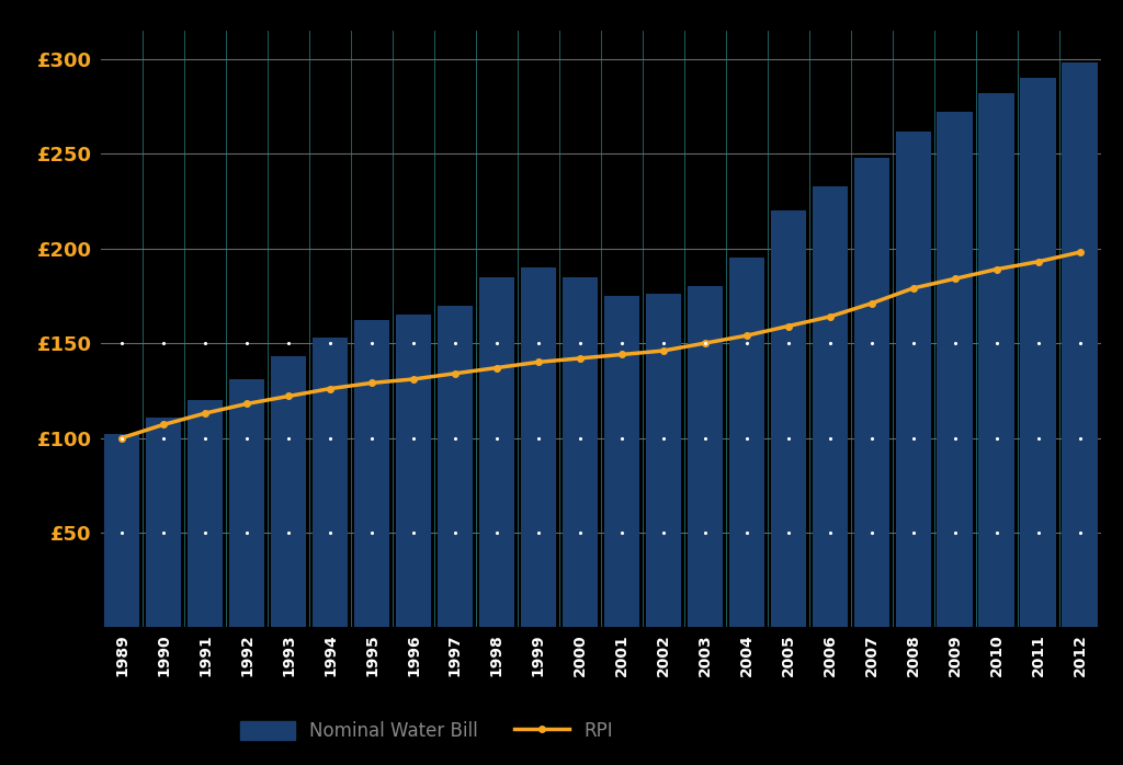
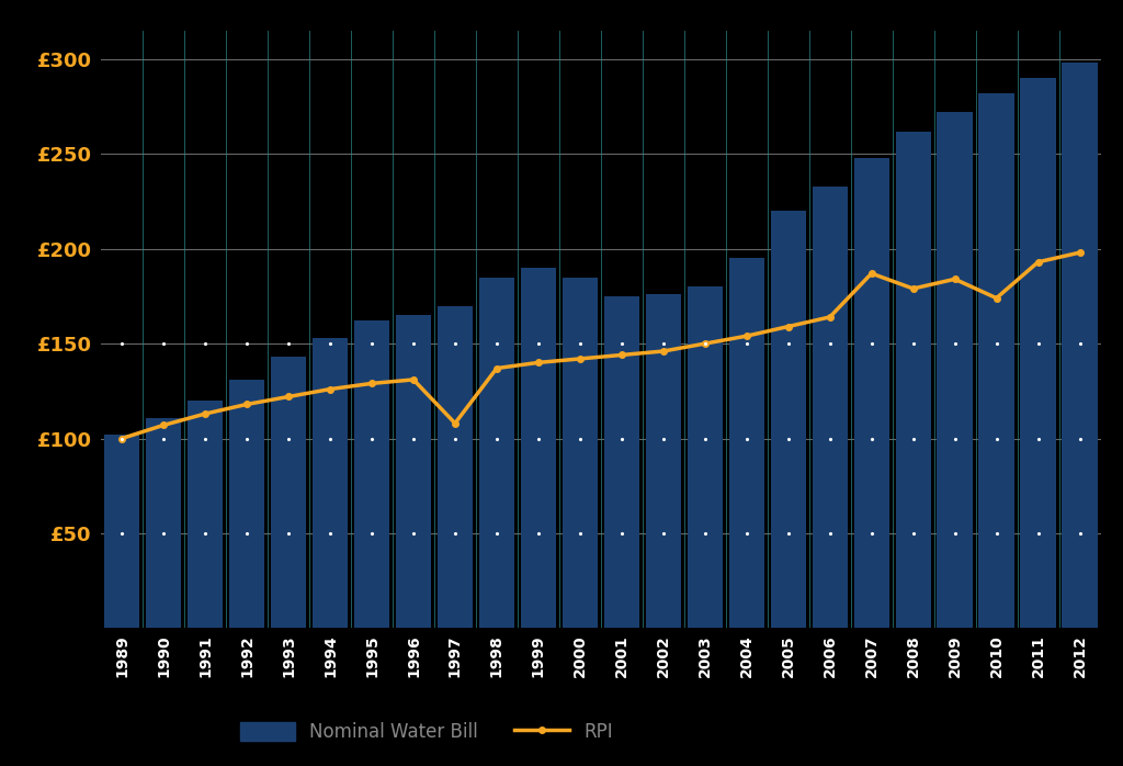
RPI/1997: £134 -> £108
RPI/2007: £171 -> £187
RPI/2010: £189 -> £174
